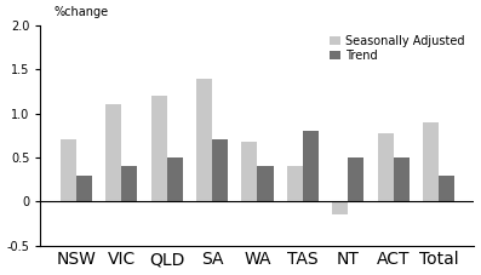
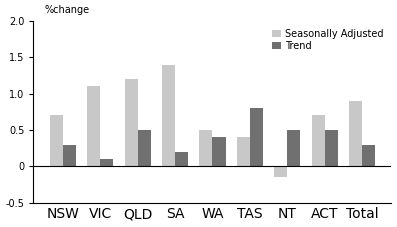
Trend/VIC: 0.4 -> 0.1
Trend/SA: 0.7 -> 0.2
Seasonally Adjusted/WA: 0.68 -> 0.50
Seasonally Adjusted/ACT: 0.78 -> 0.70
